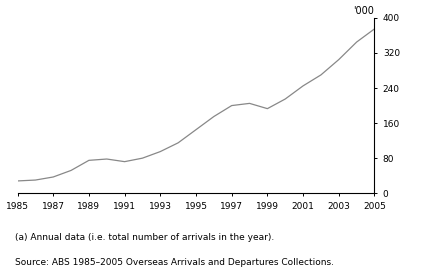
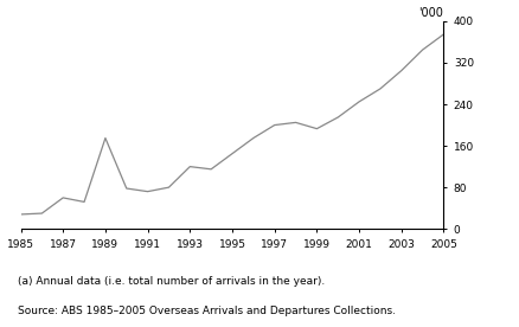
1987: 37 -> 60
1989: 75 -> 175
1993: 95 -> 120
